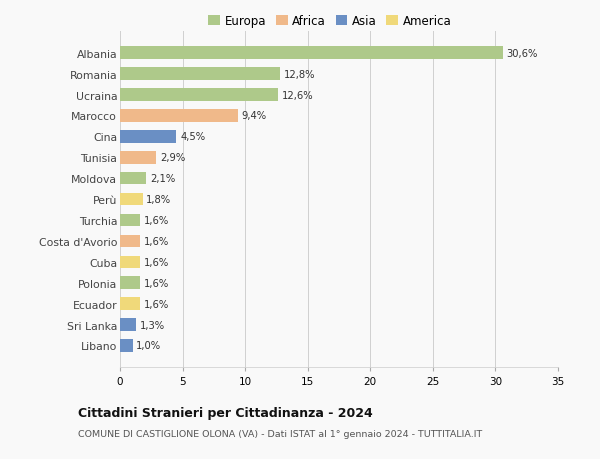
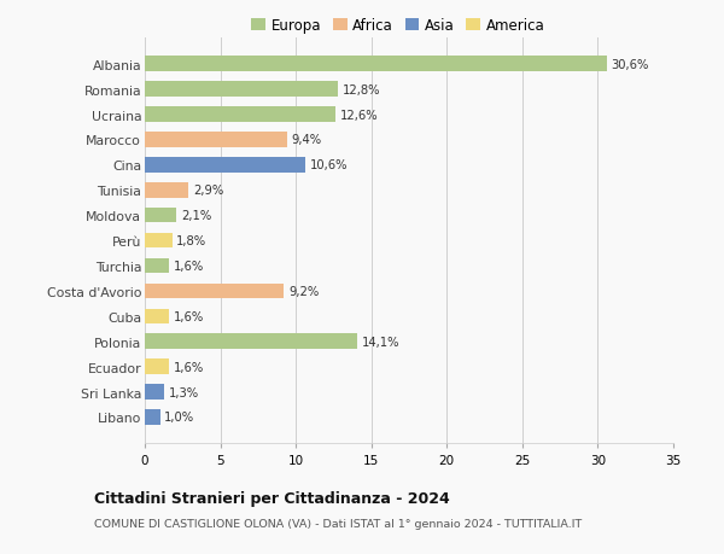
Cina: 4,5% -> 10,6%
Costa d'Avorio: 1,6% -> 9,2%
Polonia: 1,6% -> 14,1%
